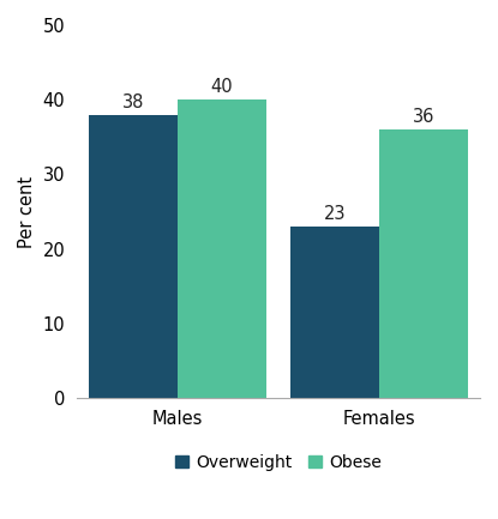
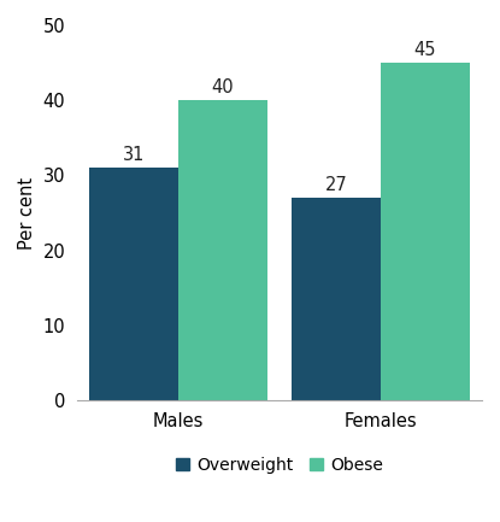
Overweight/Males: 38 -> 31
Overweight/Females: 23 -> 27
Obese/Females: 36 -> 45
